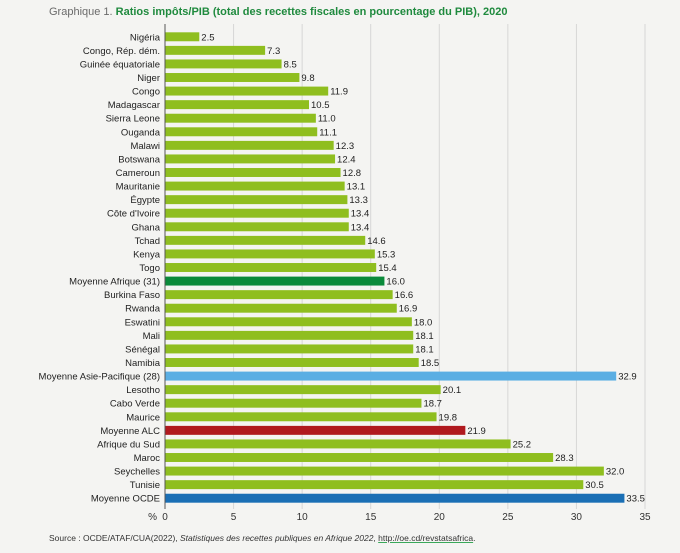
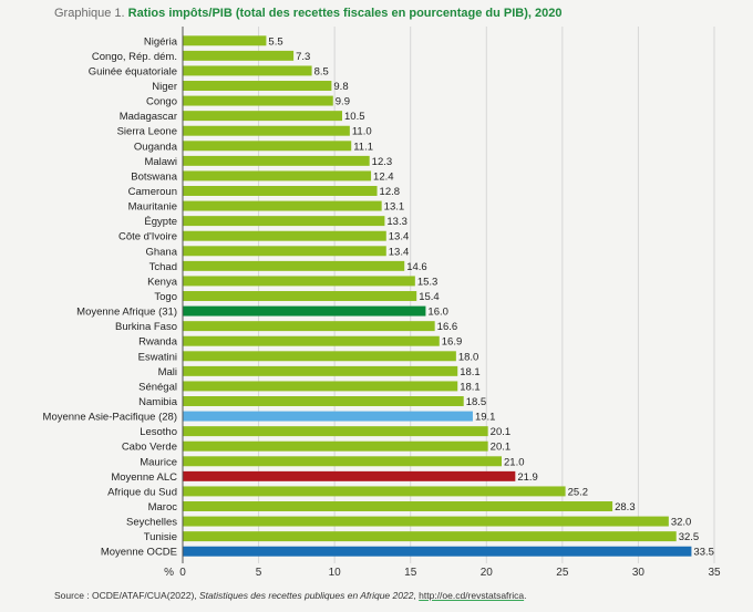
Nigéria: 2.5 -> 5.5
Congo: 11.9 -> 9.9
Moyenne Asie-Pacifique (28): 32.9 -> 19.1
Cabo Verde: 18.7 -> 20.1
Maurice: 19.8 -> 21.0
Tunisie: 30.5 -> 32.5
